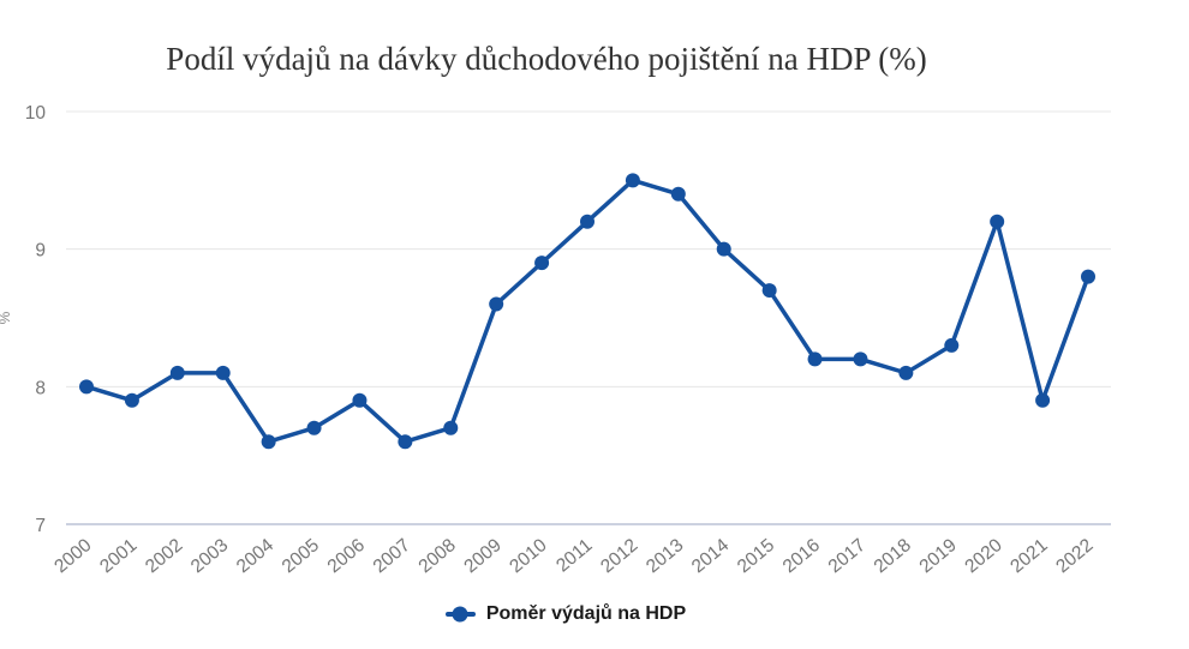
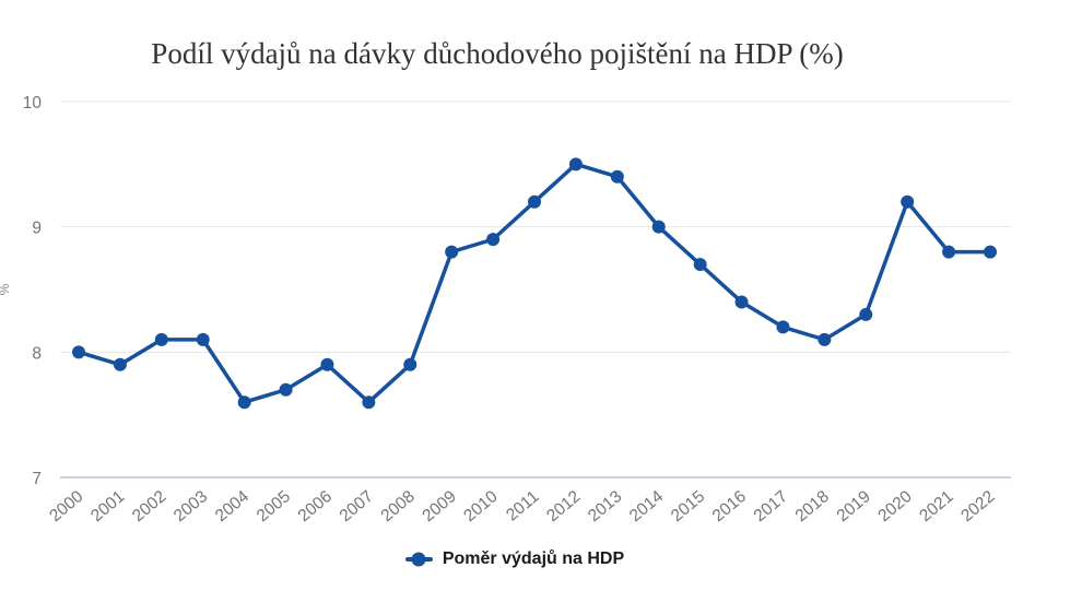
2008: 7.7 -> 7.9
2009: 8.6 -> 8.8
2016: 8.2 -> 8.4
2021: 7.9 -> 8.8
